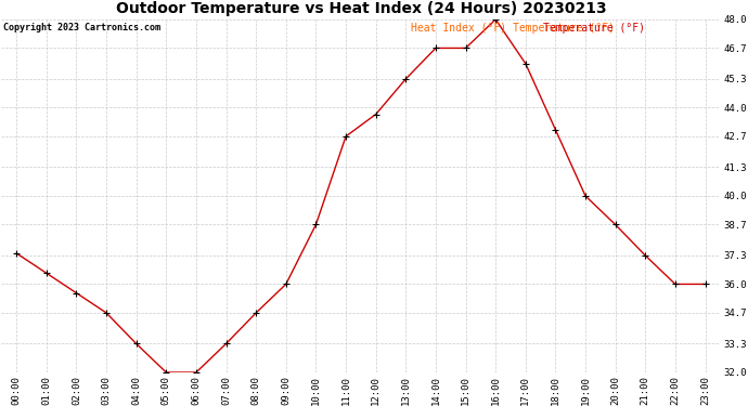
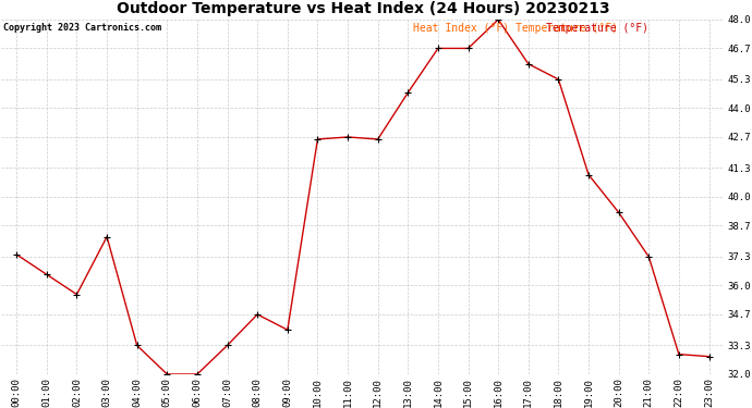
03:00: 34.7 -> 38.2
09:00: 36.0 -> 34.0
10:00: 38.7 -> 42.6
12:00: 43.7 -> 42.6
13:00: 45.3 -> 44.7
18:00: 43.0 -> 45.3
19:00: 40.0 -> 41.0
20:00: 38.7 -> 39.3
22:00: 36.0 -> 32.9
23:00: 36.0 -> 32.8
